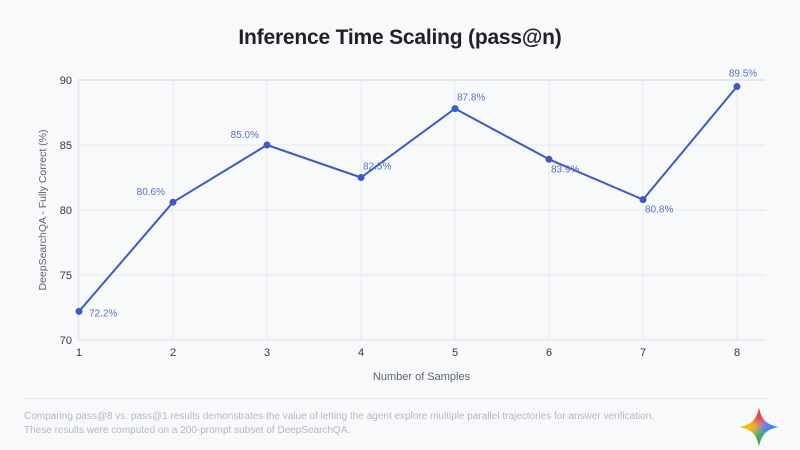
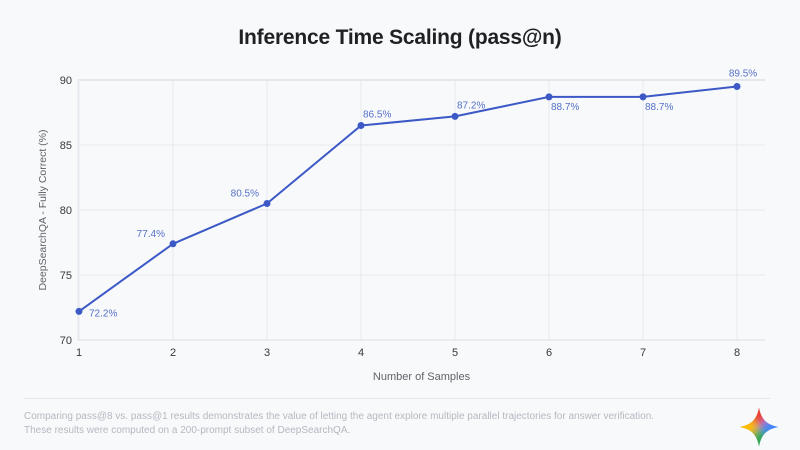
2: 80.6% -> 77.4%
3: 85.0% -> 80.5%
4: 82.5% -> 86.5%
5: 87.8% -> 87.2%
6: 83.9% -> 88.7%
7: 80.8% -> 88.7%
